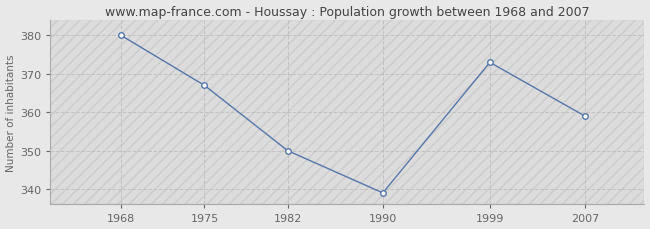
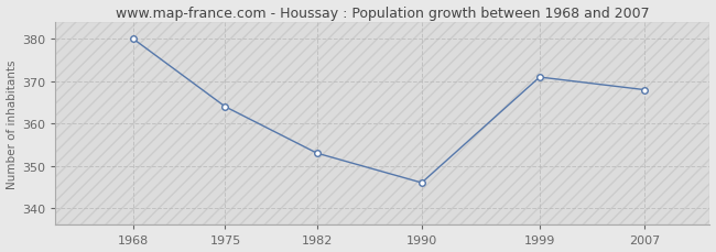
1975: 367 -> 364
1982: 350 -> 353
1990: 339 -> 346
1999: 373 -> 371
2007: 359 -> 368
